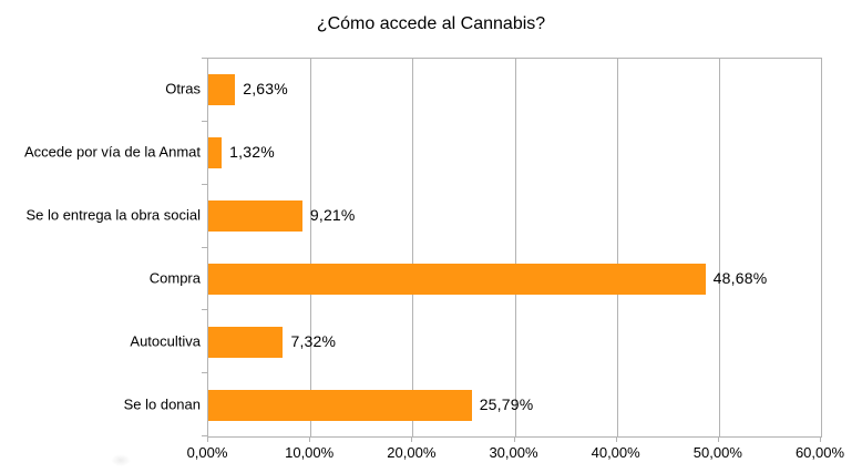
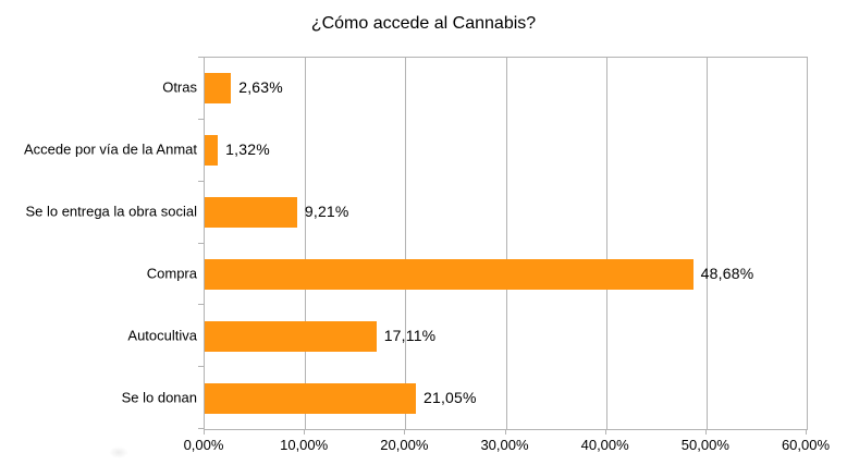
Autocultiva: 7,32% -> 17,11%
Se lo donan: 25,79% -> 21,05%
